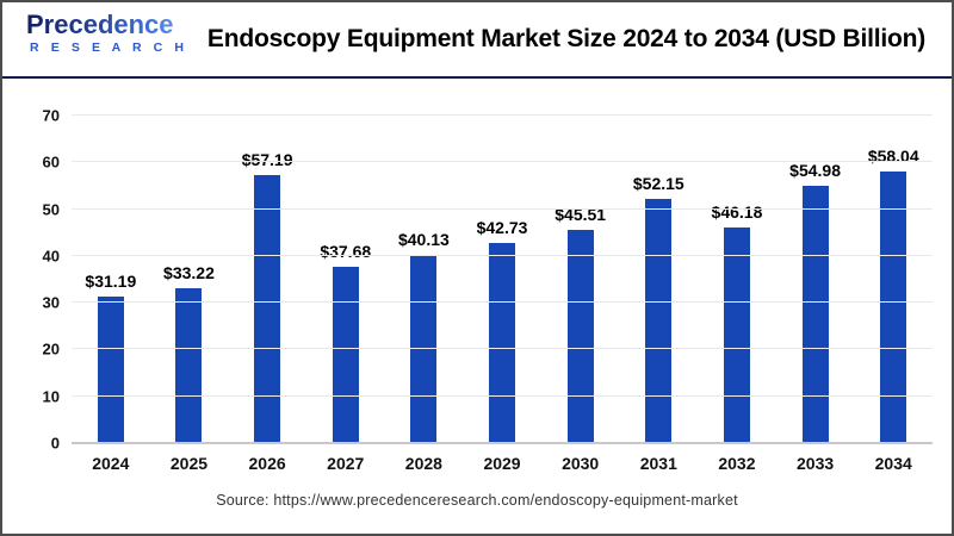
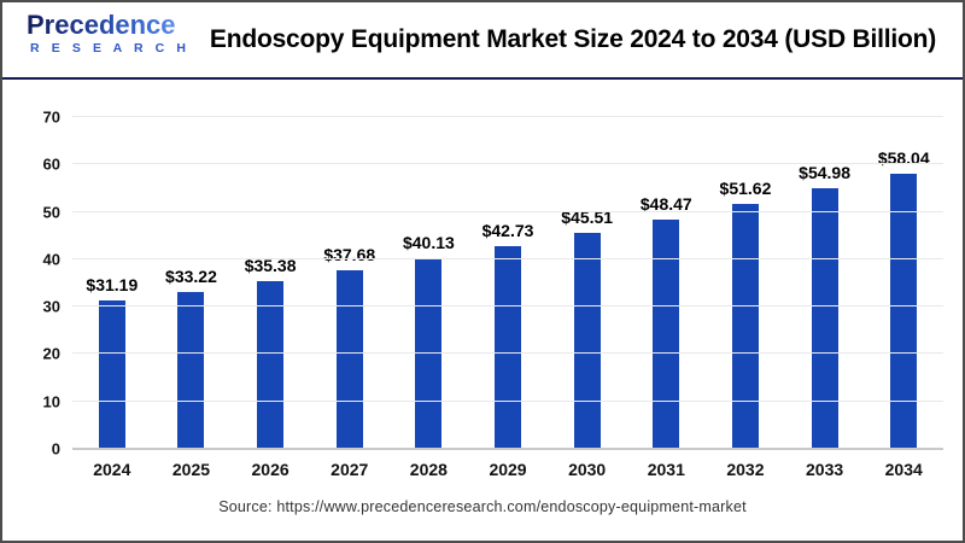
2026: $57.19 -> $35.38
2031: $52.15 -> $48.47
2032: $46.18 -> $51.62
